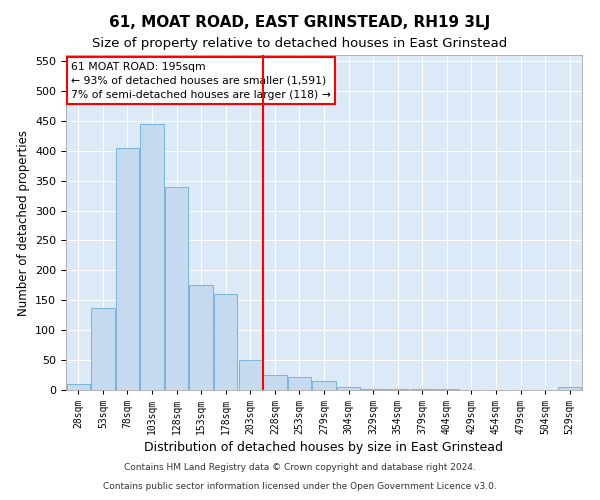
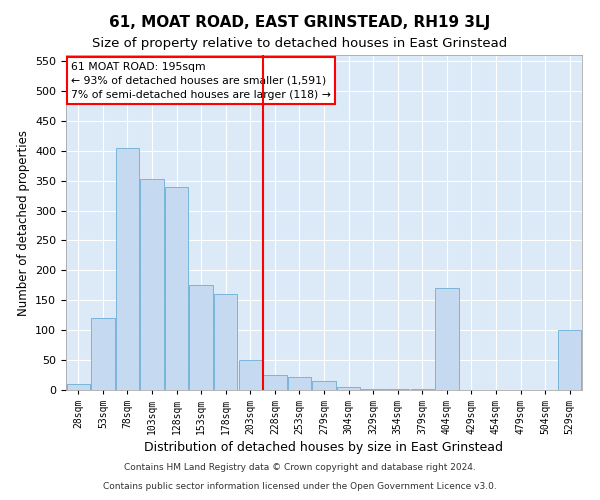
53sqm: 137 -> 120
103sqm: 445 -> 352
404sqm: 1 -> 170
529sqm: 5 -> 100
